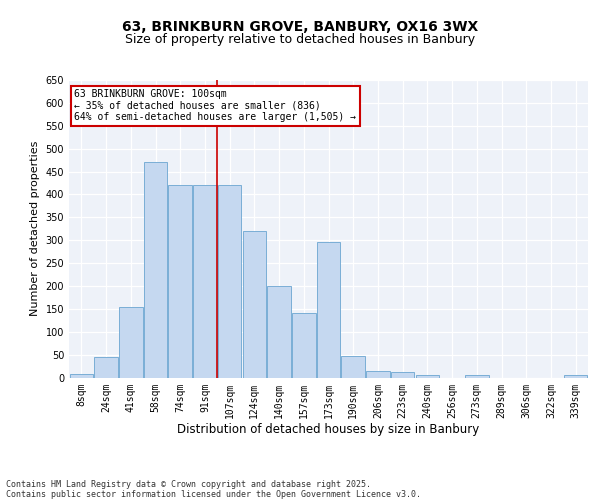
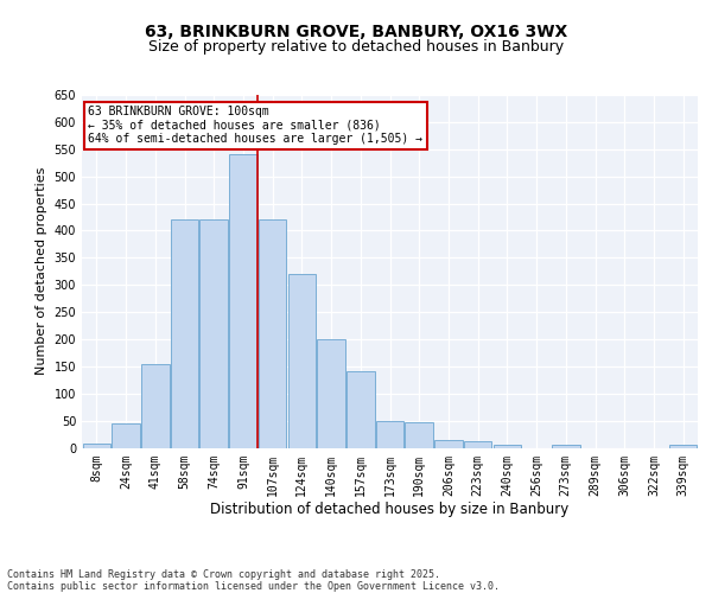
58sqm: 470 -> 420
91sqm: 420 -> 540
173sqm: 295 -> 50
